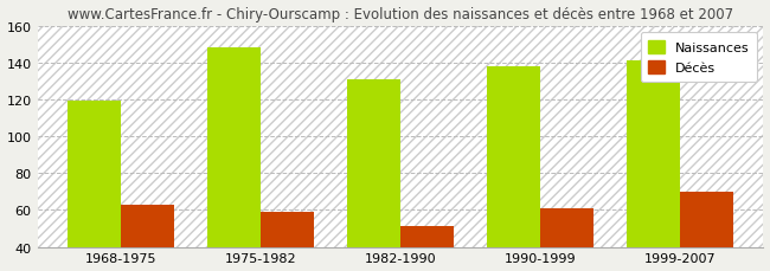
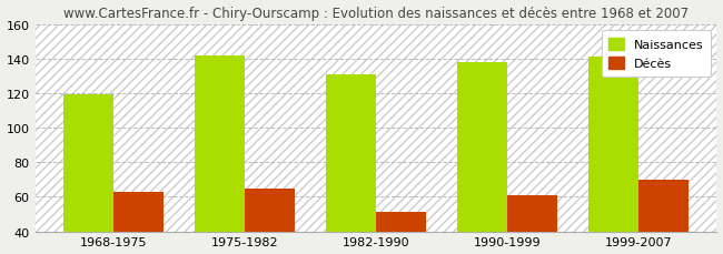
Naissances/1975-1982: 148 -> 142
Décès/1975-1982: 59 -> 65
